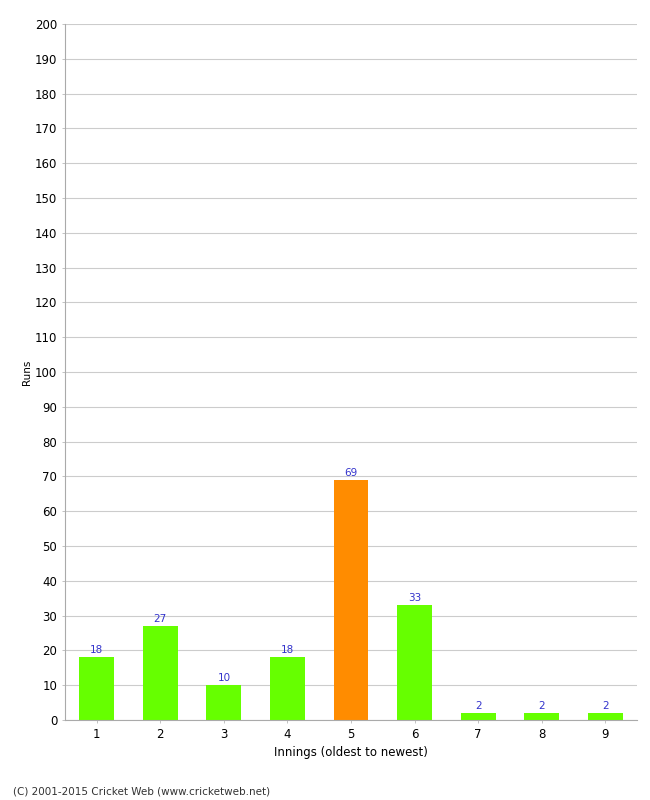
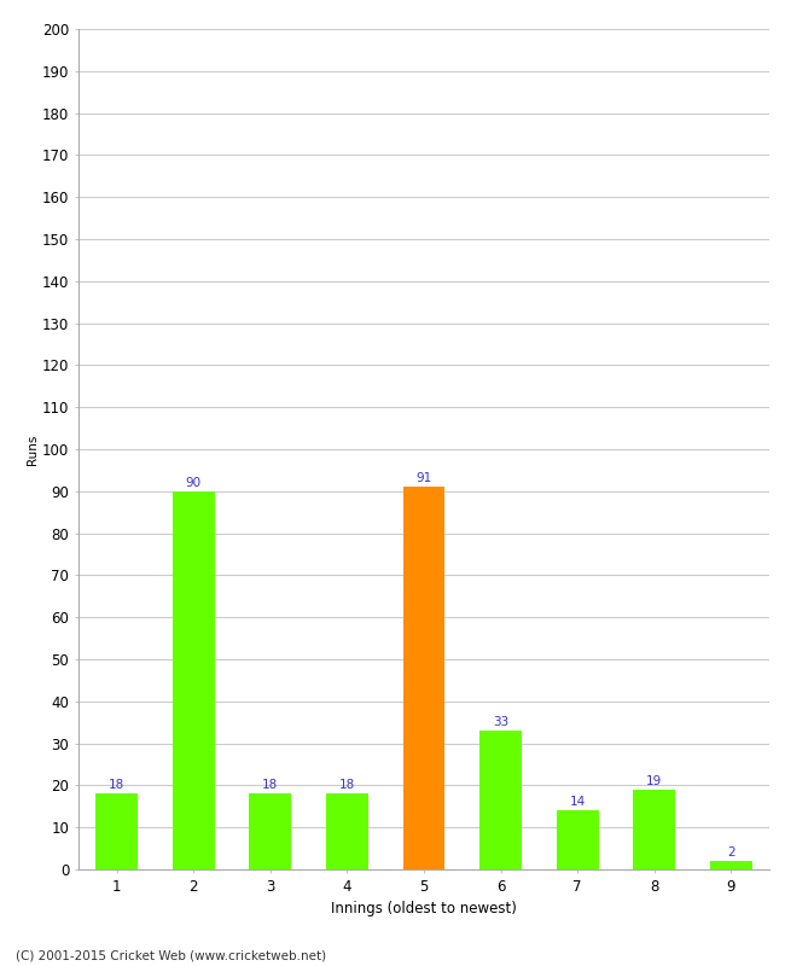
2: 27 -> 90
3: 10 -> 18
5: 69 -> 91
7: 2 -> 14
8: 2 -> 19
